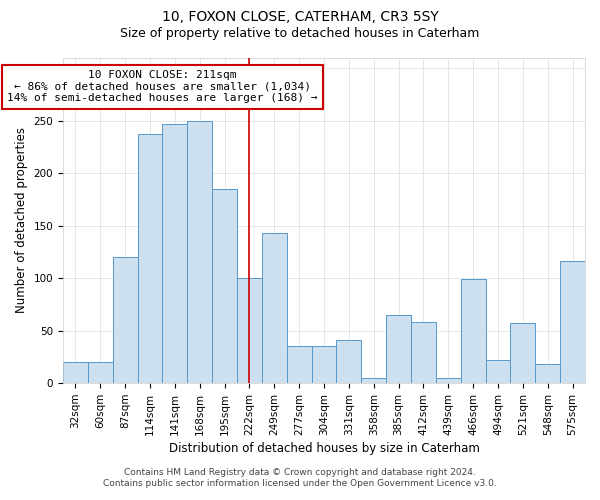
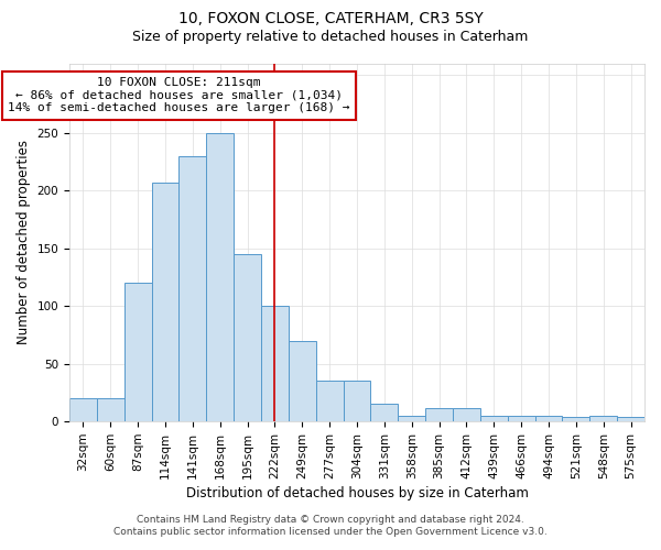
114sqm: 237 -> 207
141sqm: 247 -> 230
195sqm: 185 -> 145
249sqm: 143 -> 70
331sqm: 41 -> 15
385sqm: 65 -> 12
412sqm: 58 -> 12
466sqm: 99 -> 5
494sqm: 22 -> 5
521sqm: 57 -> 4
548sqm: 18 -> 5
575sqm: 116 -> 4
